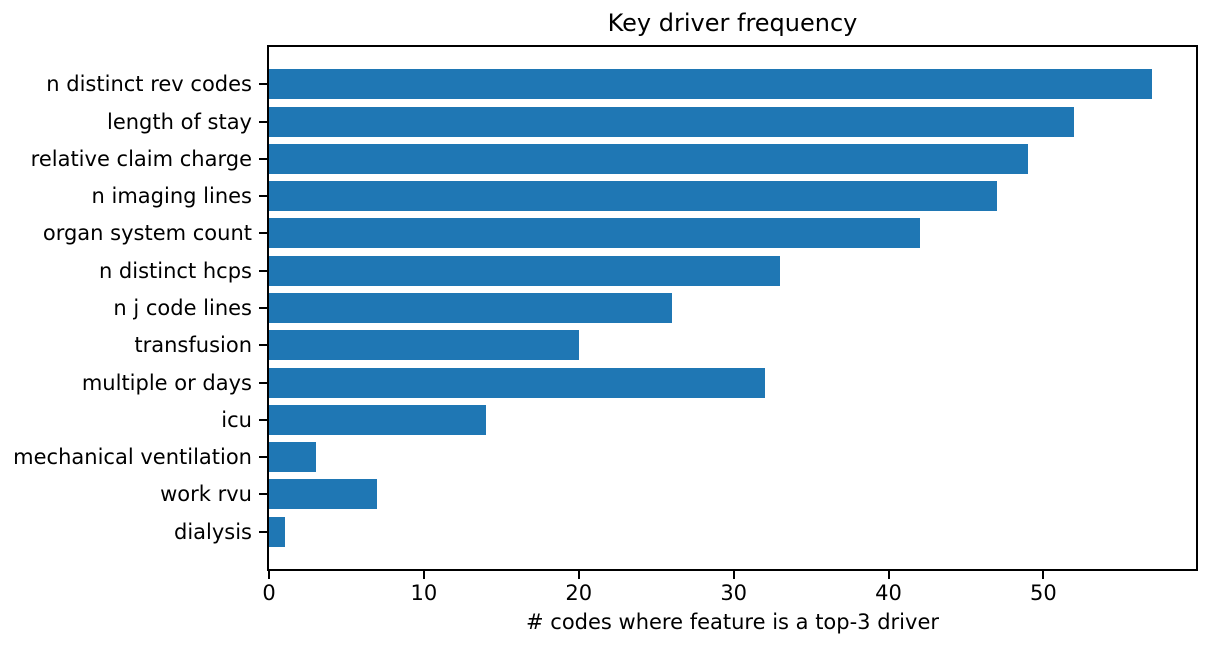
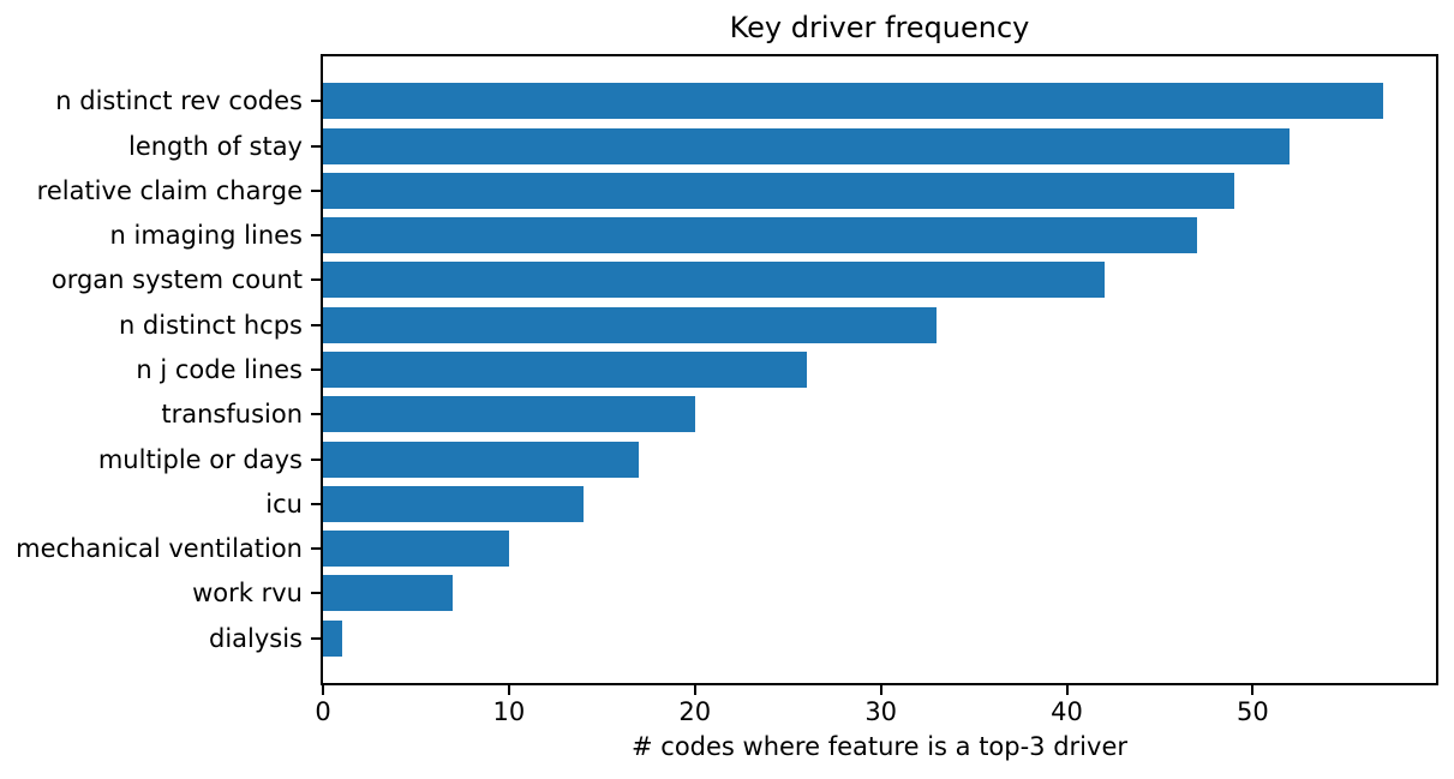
multiple or days: 32 -> 17
mechanical ventilation: 3 -> 10
